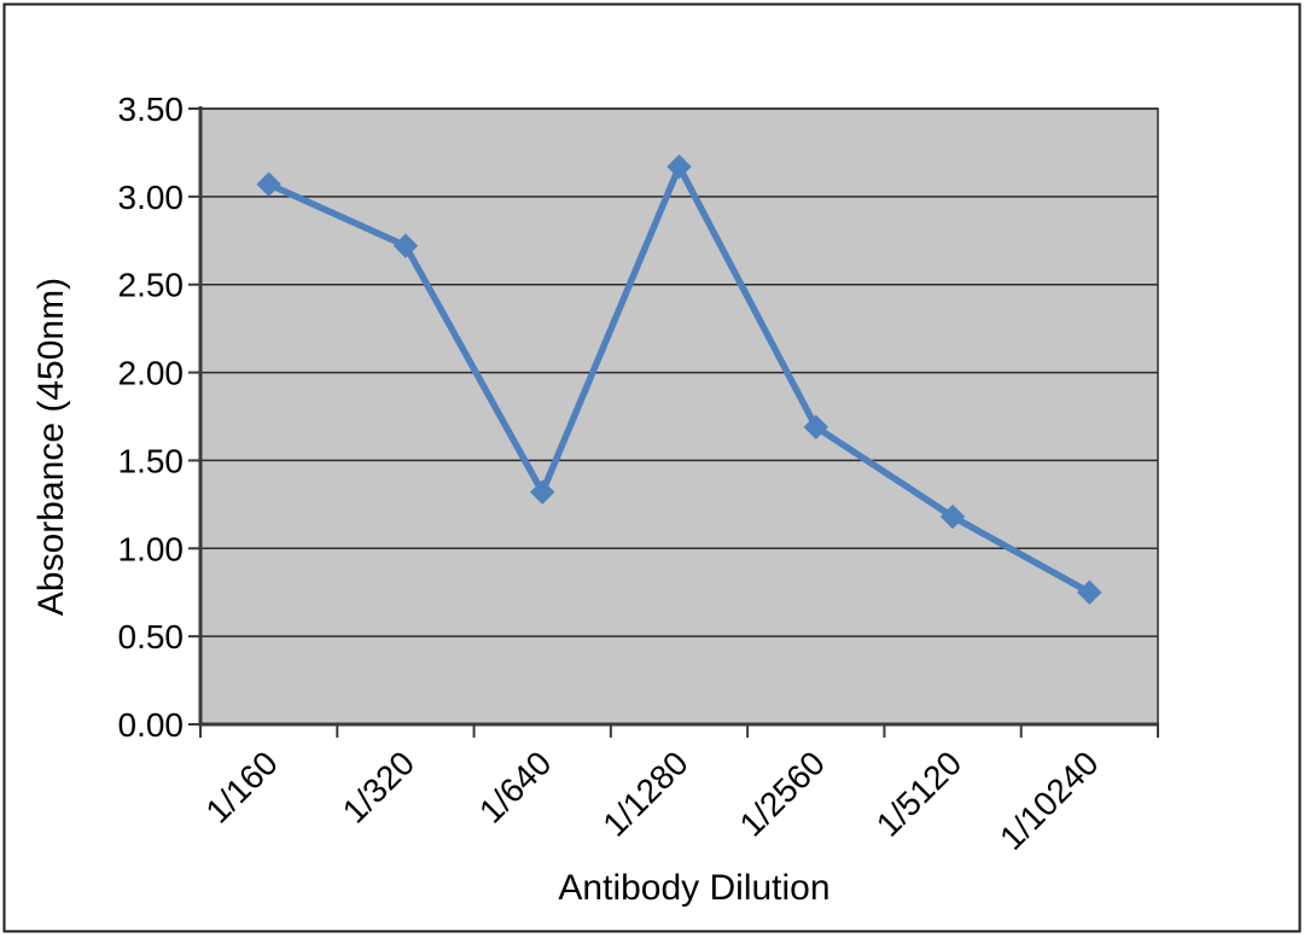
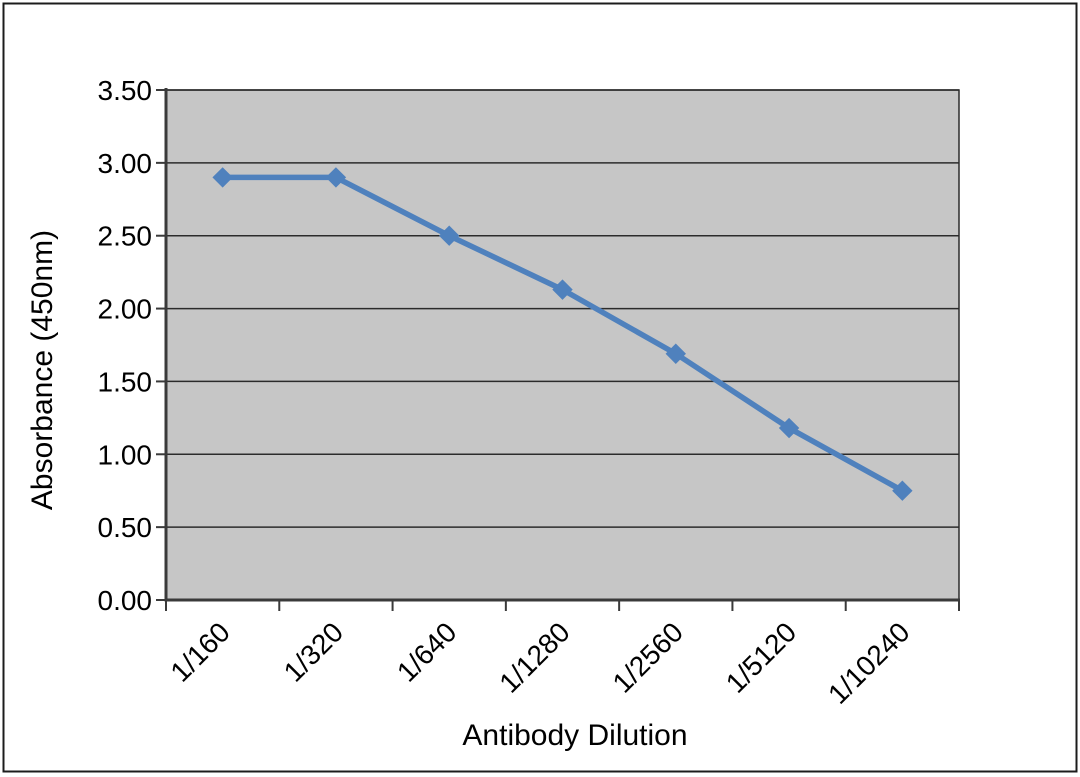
1/160: 3.07 -> 2.90
1/320: 2.72 -> 2.90
1/640: 1.32 -> 2.50
1/1280: 3.17 -> 2.13
